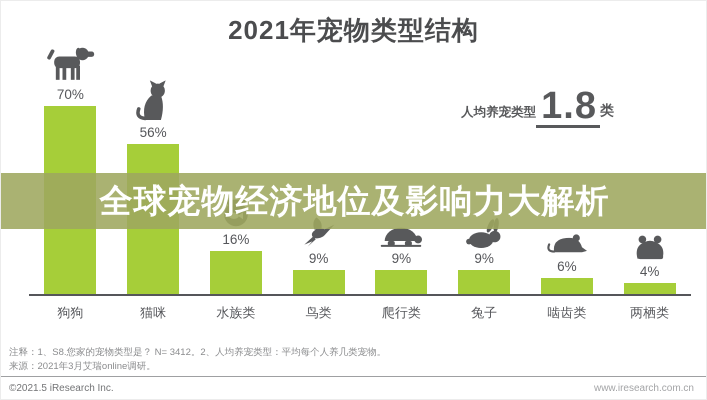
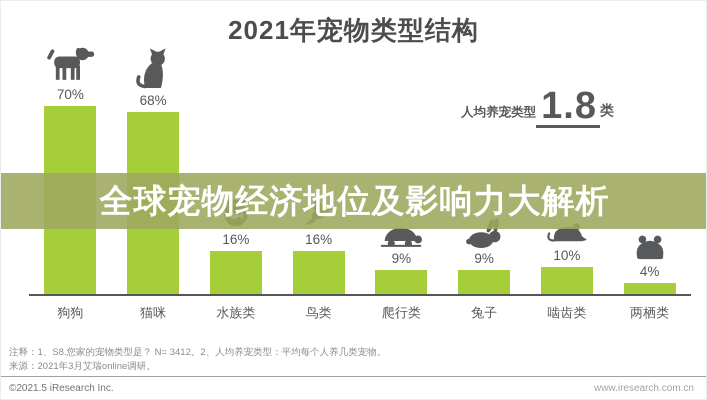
猫咪: 56% -> 68%
鸟类: 9% -> 16%
啮齿类: 6% -> 10%
